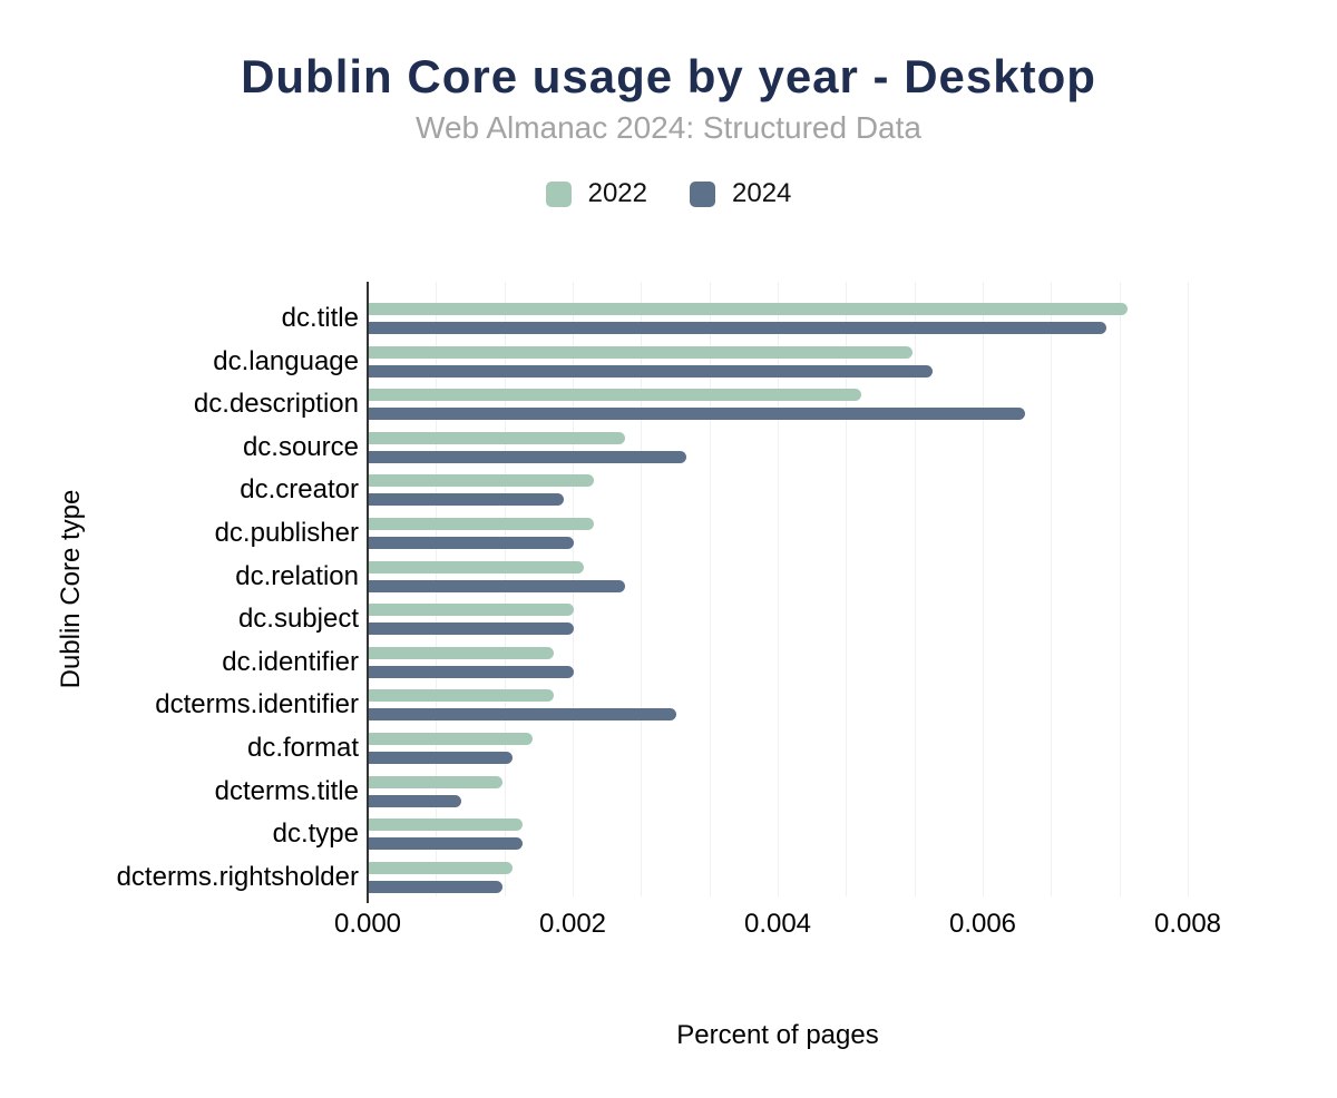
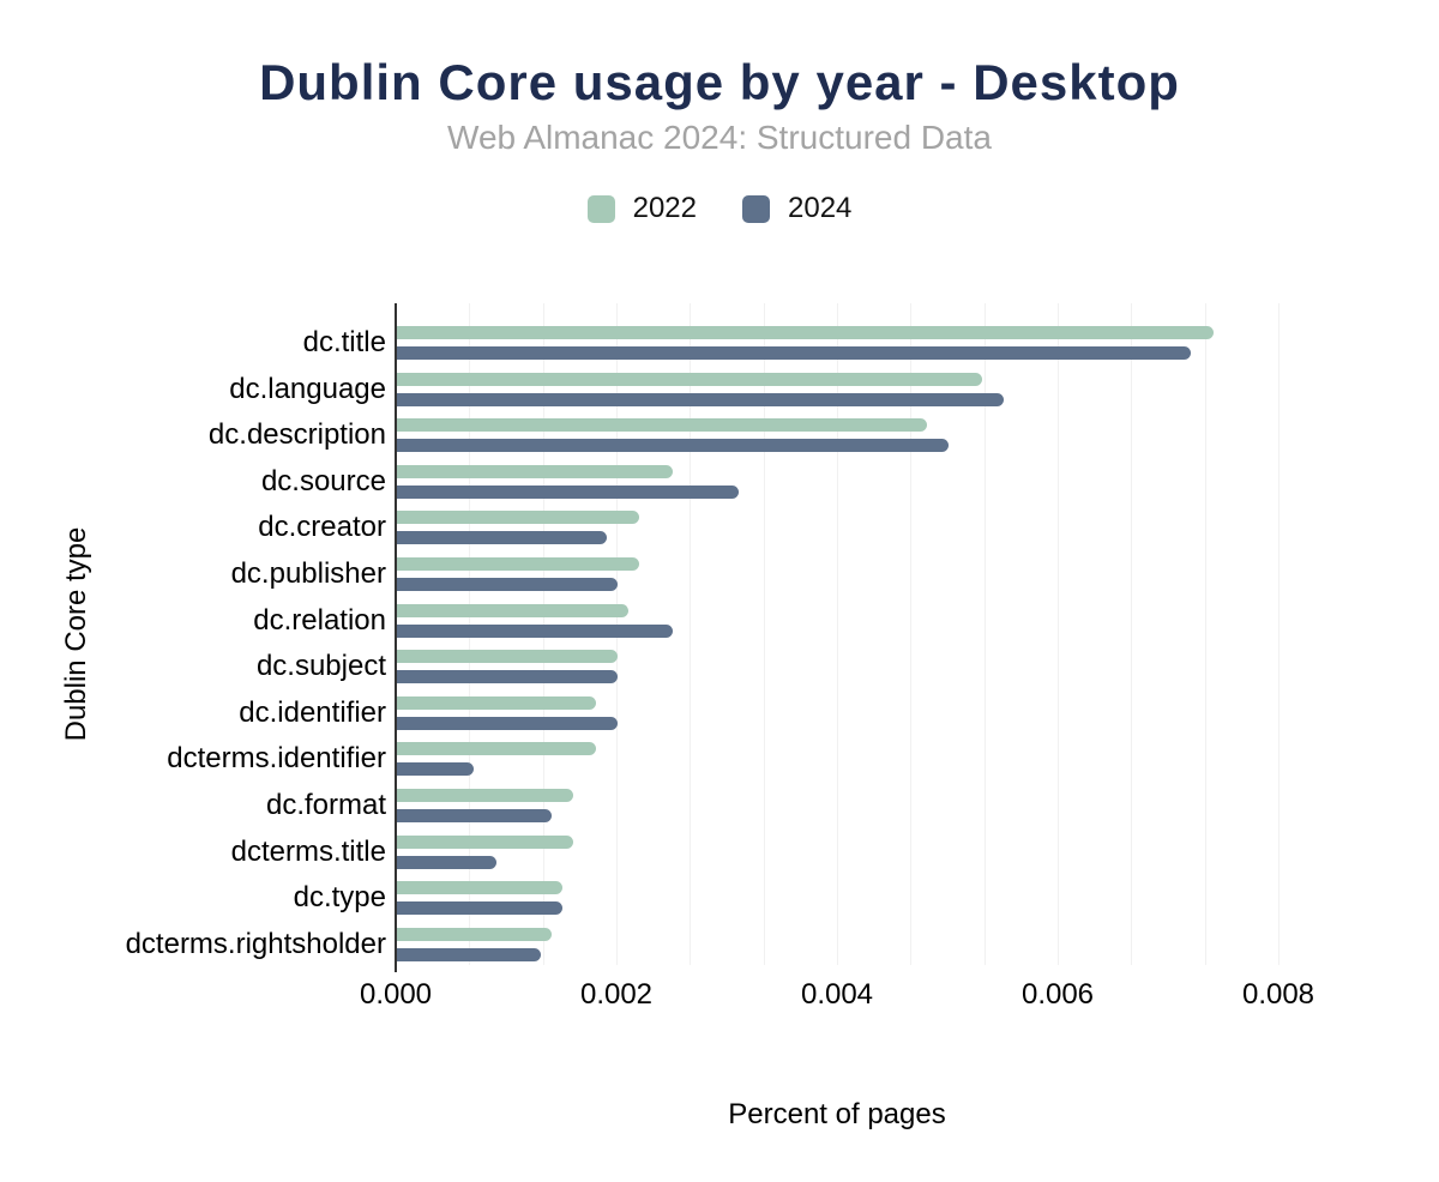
2024/dc.description: 0.0064 -> 0.0050
2024/dcterms.identifier: 0.0030 -> 0.0007
2022/dcterms.title: 0.0013 -> 0.0016
